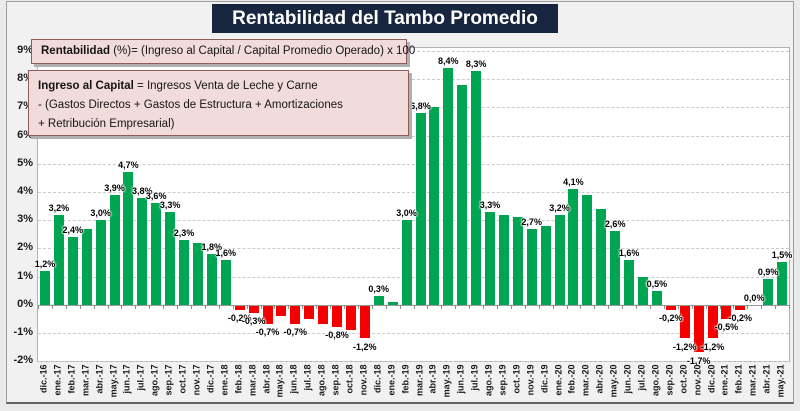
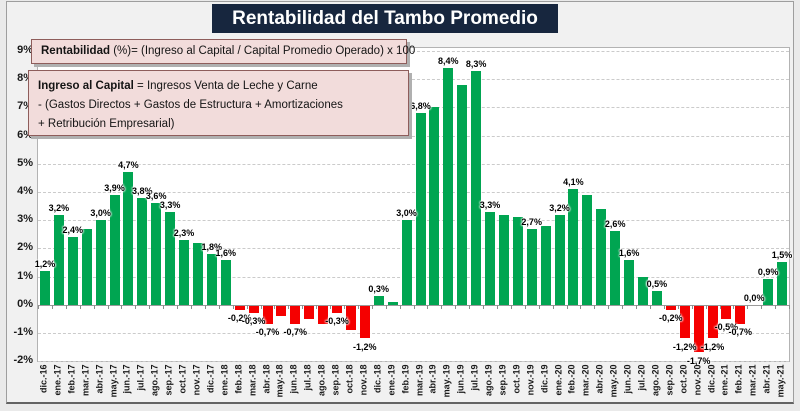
sep.-18: -0,8% -> -0,3%
feb.-21: -0,2% -> -0,7%
